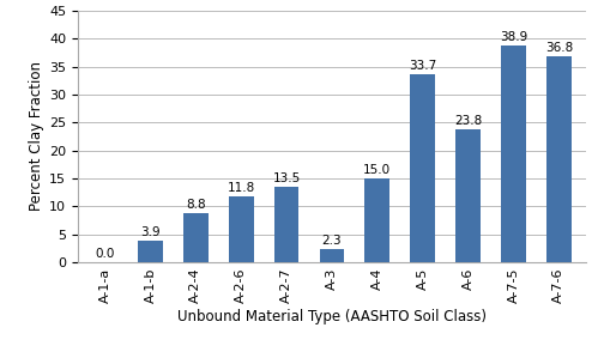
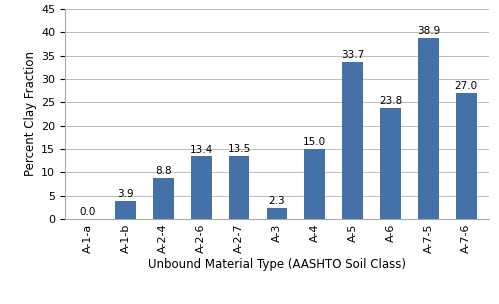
A-2-6: 11.8 -> 13.4
A-7-6: 36.8 -> 27.0
